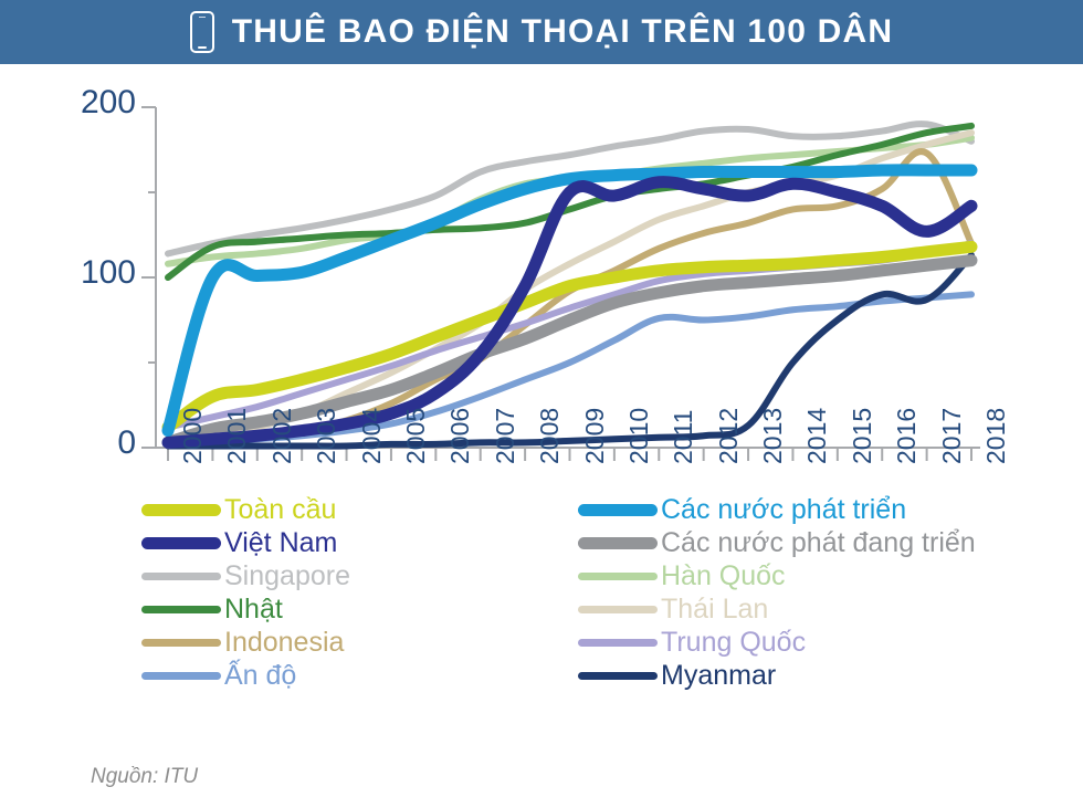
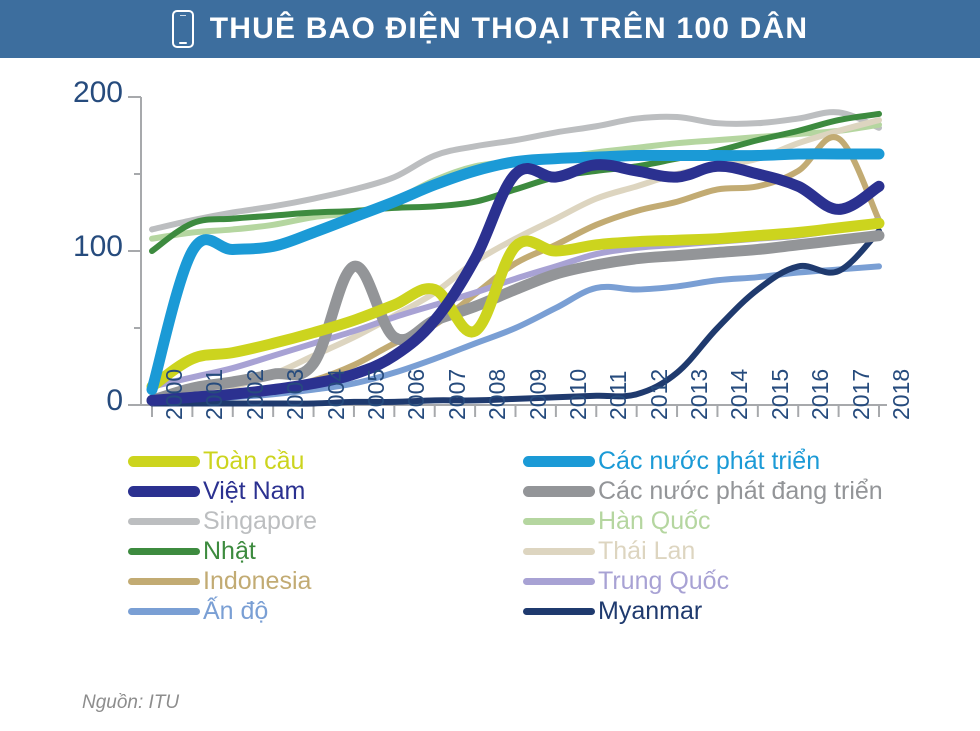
Các nước phát đang triển/2005: 34 -> 90
Toàn cầu/2008: 85 -> 48
Toàn cầu/2009: 95 -> 103
Myanmar/2013: 13 -> 21
